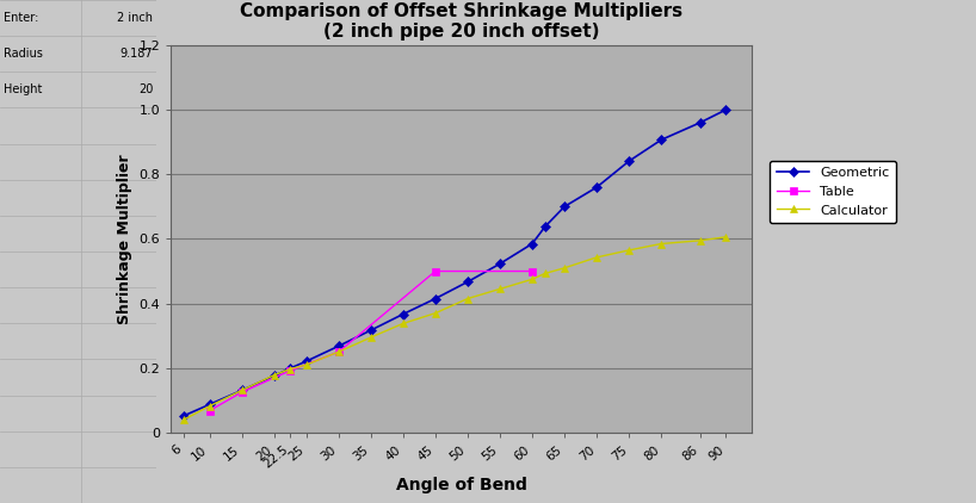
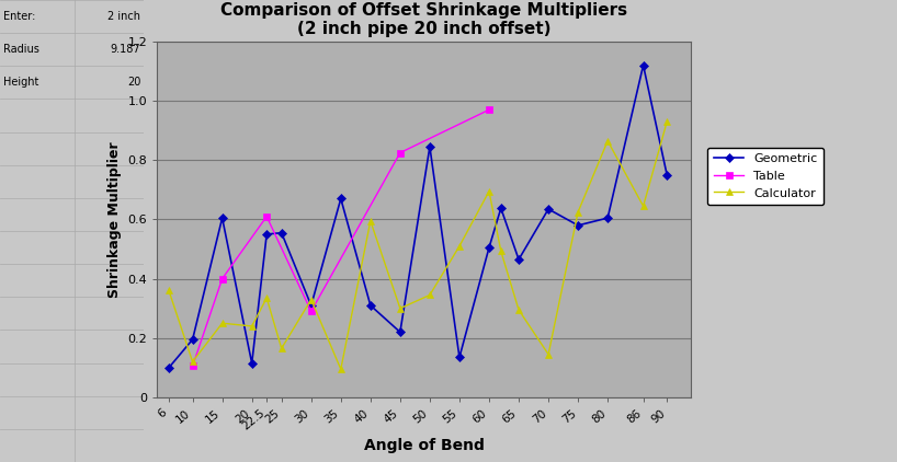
Geometric/6: 0.052 -> 0.100
Calculator/6: 0.040 -> 0.360
Geometric/10: 0.087 -> 0.195
Table/10: 0.068 -> 0.105
Calculator/10: 0.082 -> 0.120
Geometric/15: 0.131 -> 0.605
Table/15: 0.125 -> 0.400
Calculator/15: 0.131 -> 0.250
Geometric/20: 0.176 -> 0.115
Calculator/20: 0.178 -> 0.240
Geometric/22.5: 0.199 -> 0.550
Table/22.5: 0.192 -> 0.610
Calculator/22.5: 0.197 -> 0.335
Geometric/25: 0.221 -> 0.555
Calculator/25: 0.210 -> 0.165
Geometric/30: 0.268 -> 0.310
Table/30: 0.250 -> 0.290
Calculator/30: 0.250 -> 0.330
Geometric/35: 0.317 -> 0.670
Calculator/35: 0.295 -> 0.095
Geometric/40: 0.367 -> 0.310
Calculator/40: 0.338 -> 0.595
Geometric/45: 0.415 -> 0.220
Table/45: 0.500 -> 0.825
Calculator/45: 0.370 -> 0.300
Geometric/50: 0.467 -> 0.845
Calculator/50: 0.415 -> 0.345
Geometric/55: 0.523 -> 0.135
Calculator/55: 0.445 -> 0.510
Geometric/60: 0.585 -> 0.505
Table/60: 0.500 -> 0.970
Calculator/60: 0.475 -> 0.695
Geometric/65: 0.700 -> 0.465
Calculator/65: 0.510 -> 0.295
Geometric/70: 0.760 -> 0.635
Calculator/70: 0.543 -> 0.145
Geometric/75: 0.841 -> 0.580
Calculator/75: 0.565 -> 0.625
Geometric/80: 0.907 -> 0.605
Calculator/80: 0.585 -> 0.865
Geometric/86: 0.960 -> 1.120
Calculator/86: 0.595 -> 0.645
Geometric/90: 1.000 -> 0.750
Calculator/90: 0.606 -> 0.930
